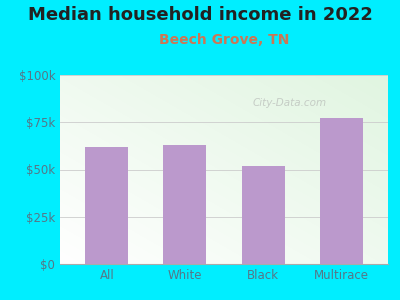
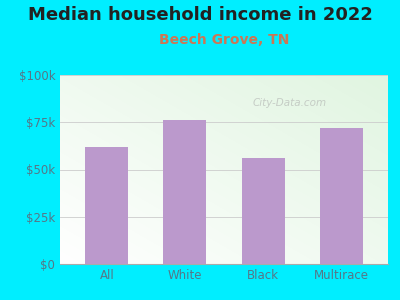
White: $63k -> $76k
Black: $52k -> $56k
Multirace: $77k -> $72k
